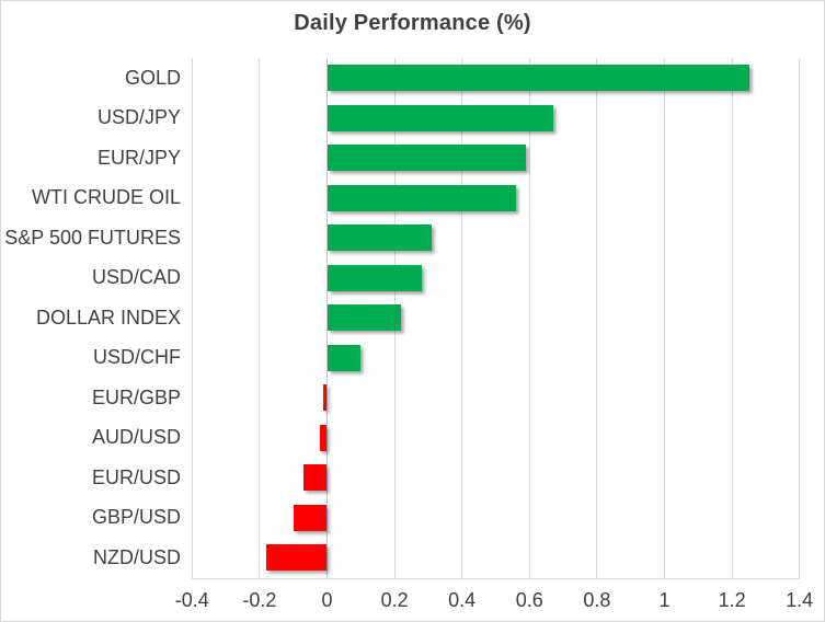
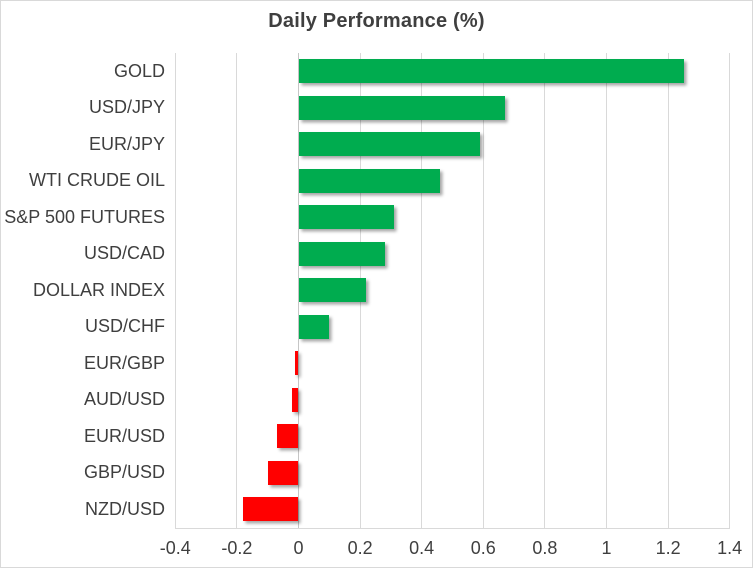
WTI CRUDE OIL: 0.56 -> 0.46
